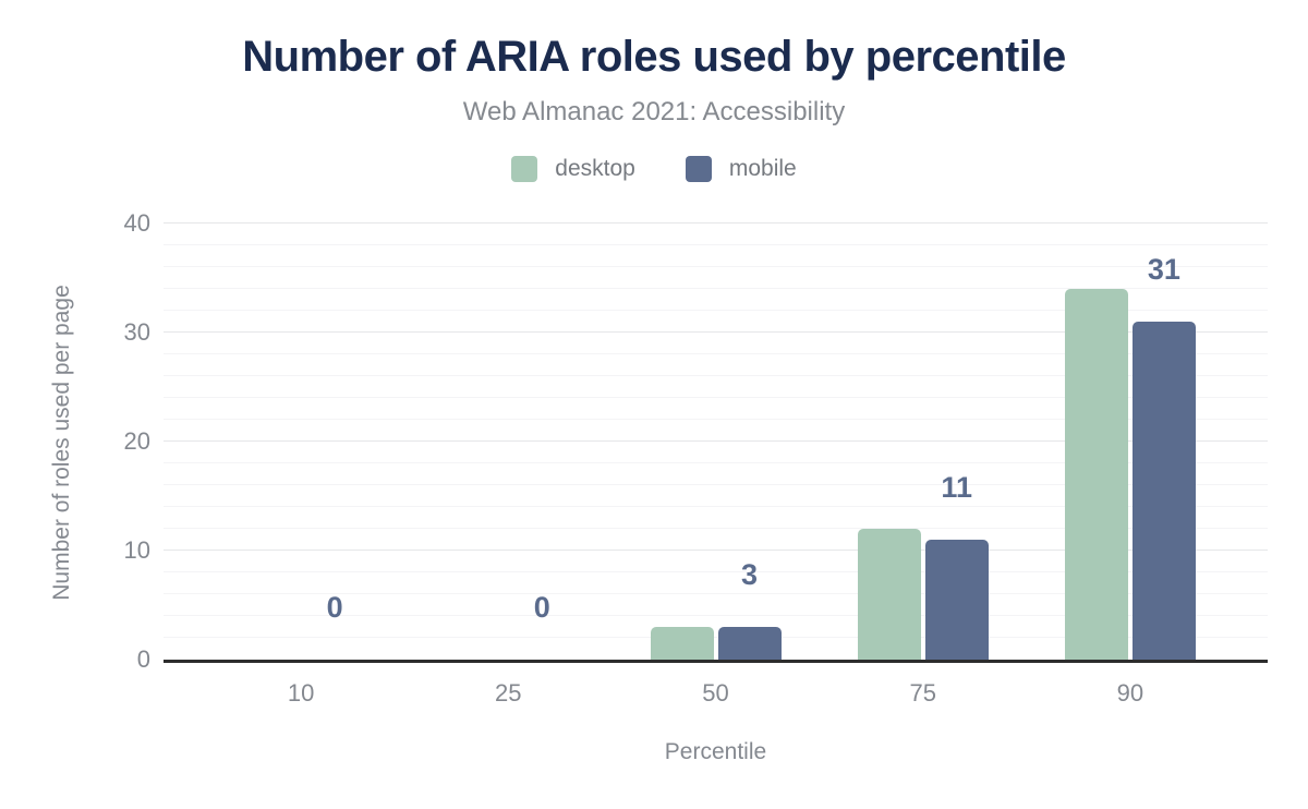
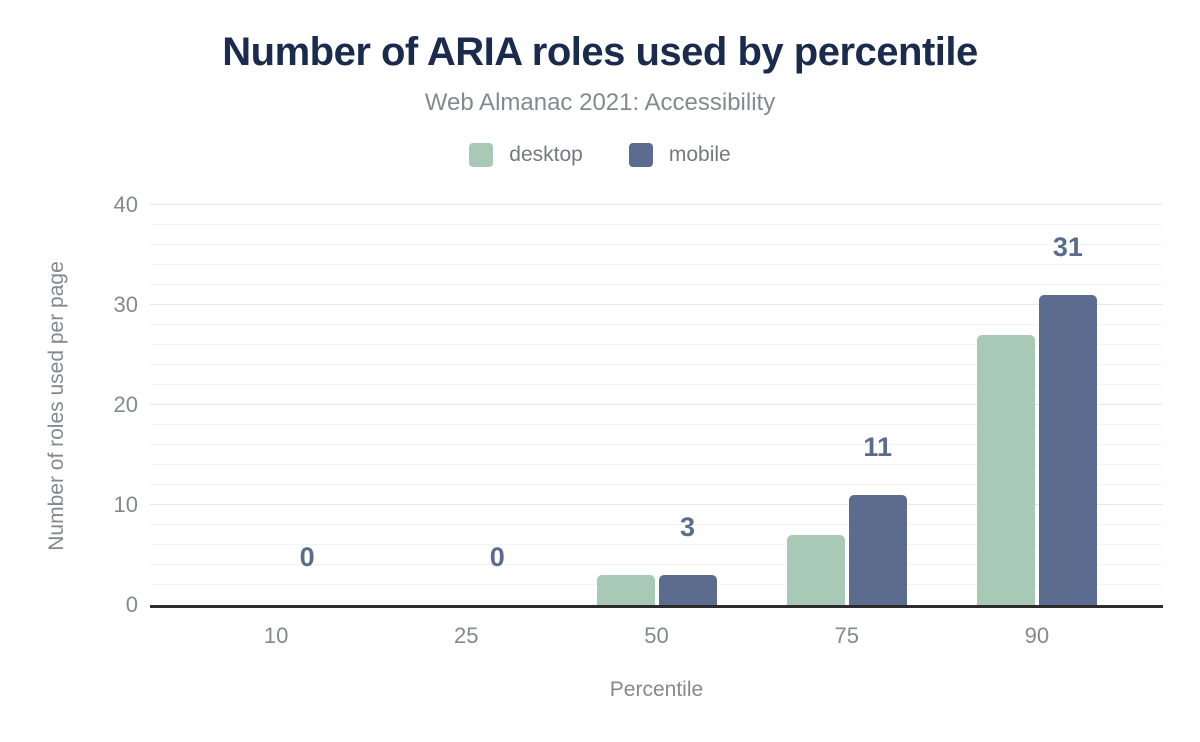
desktop/75: 12 -> 7
desktop/90: 34 -> 27
